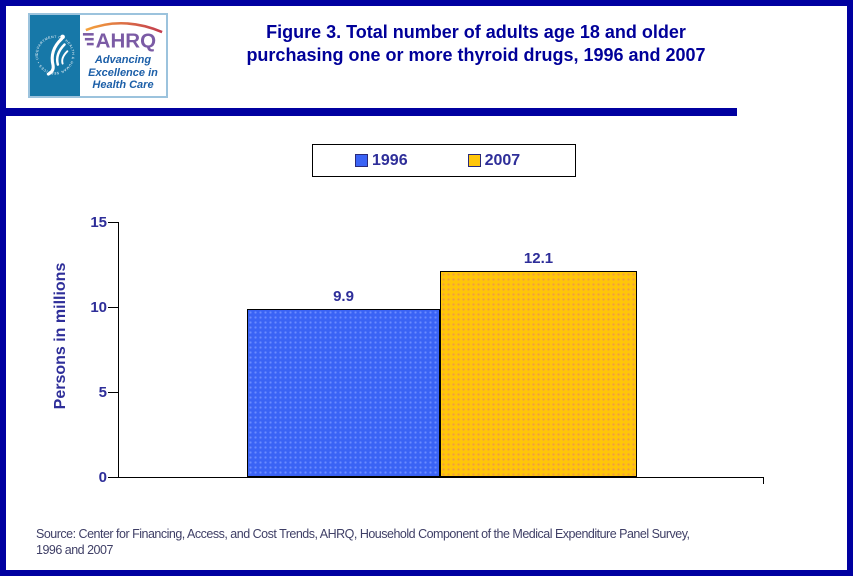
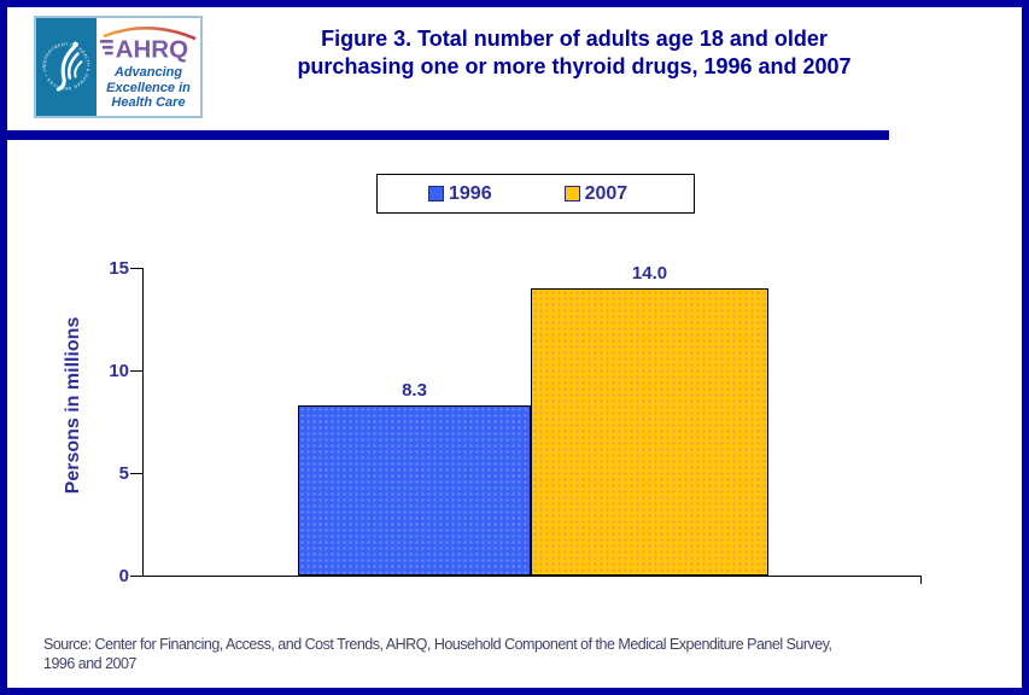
1996: 9.9 -> 8.3
2007: 12.1 -> 14.0
